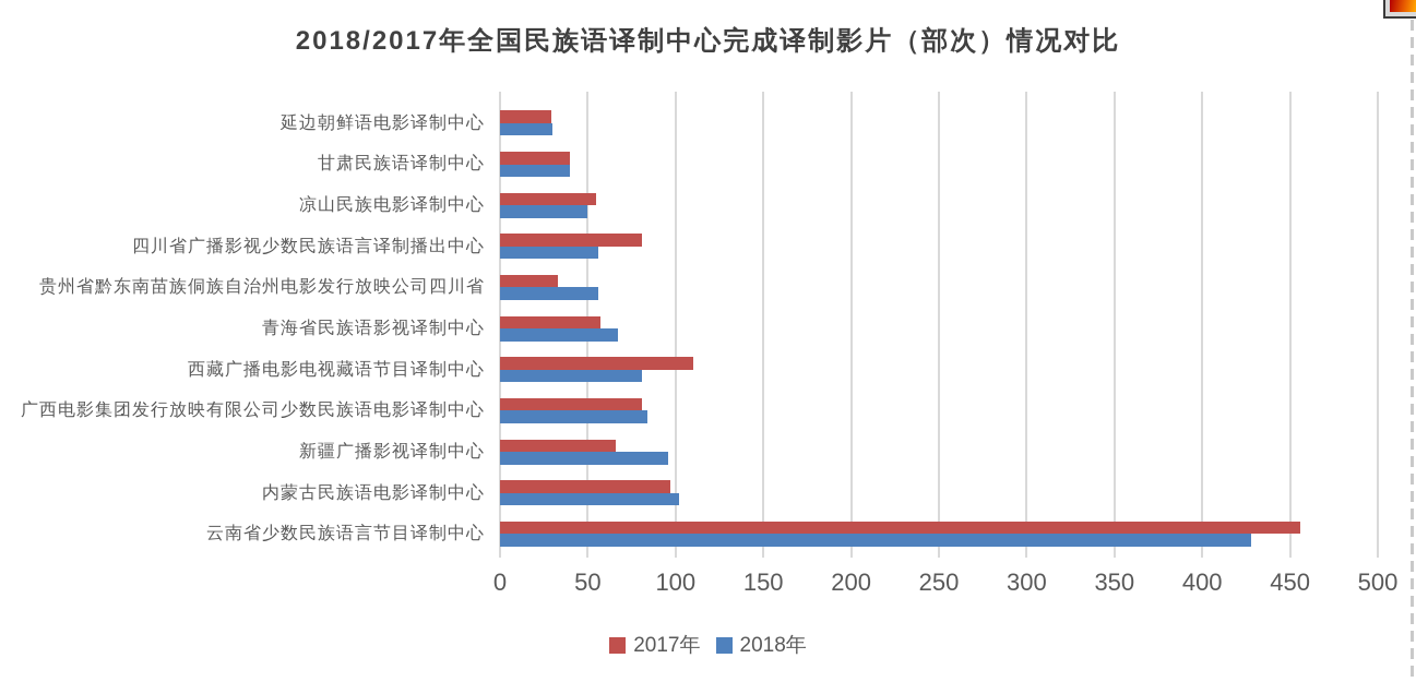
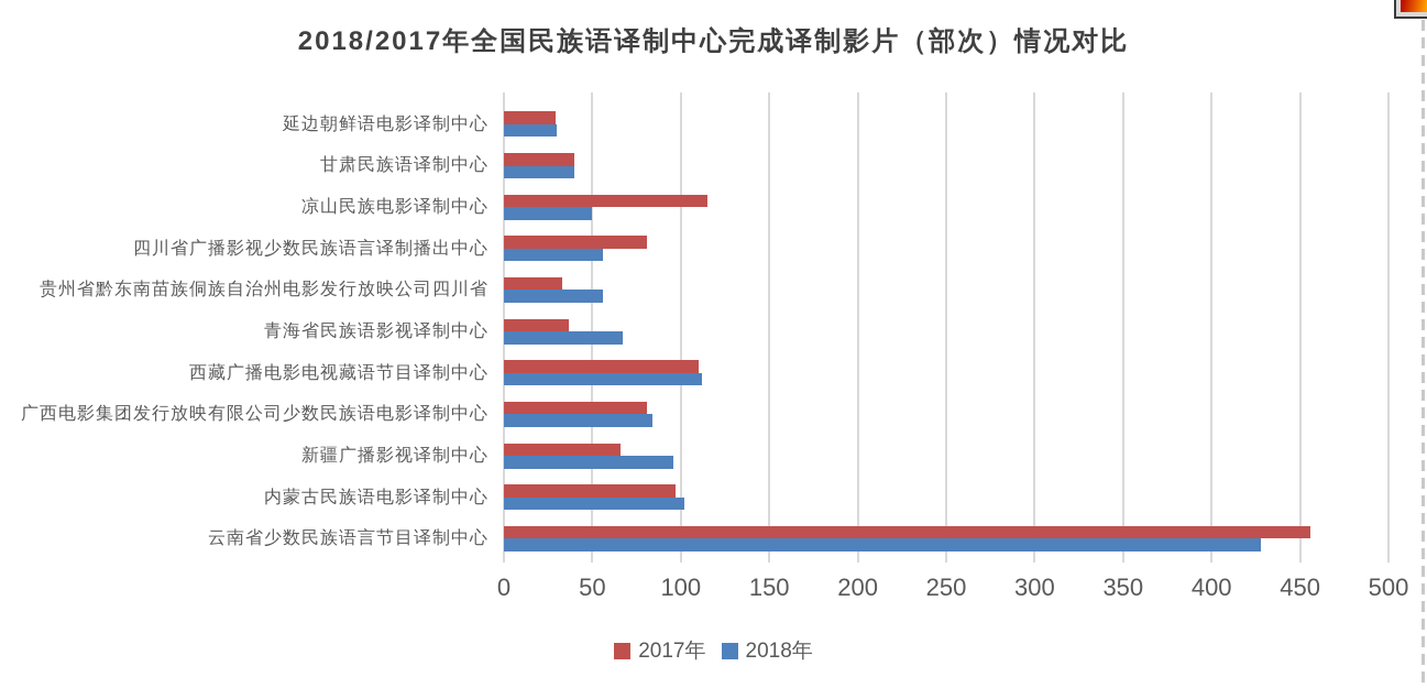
2017年/凉山民族电影译制中心: 55 -> 115
2017年/青海省民族语影视译制中心: 57 -> 37
2018年/西藏广播电影电视藏语节目译制中心: 81 -> 112
